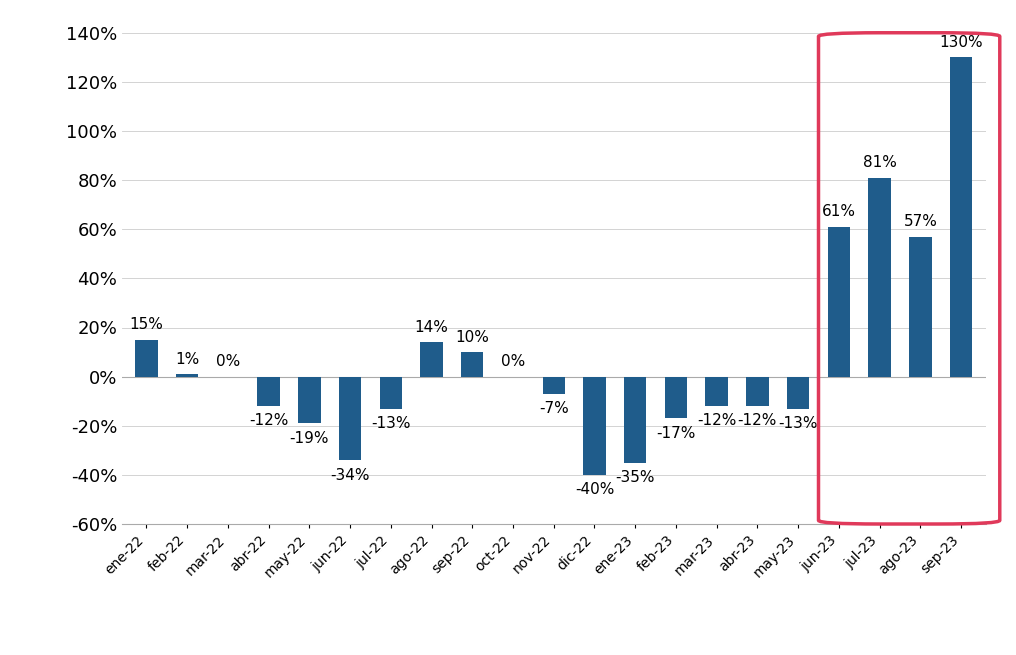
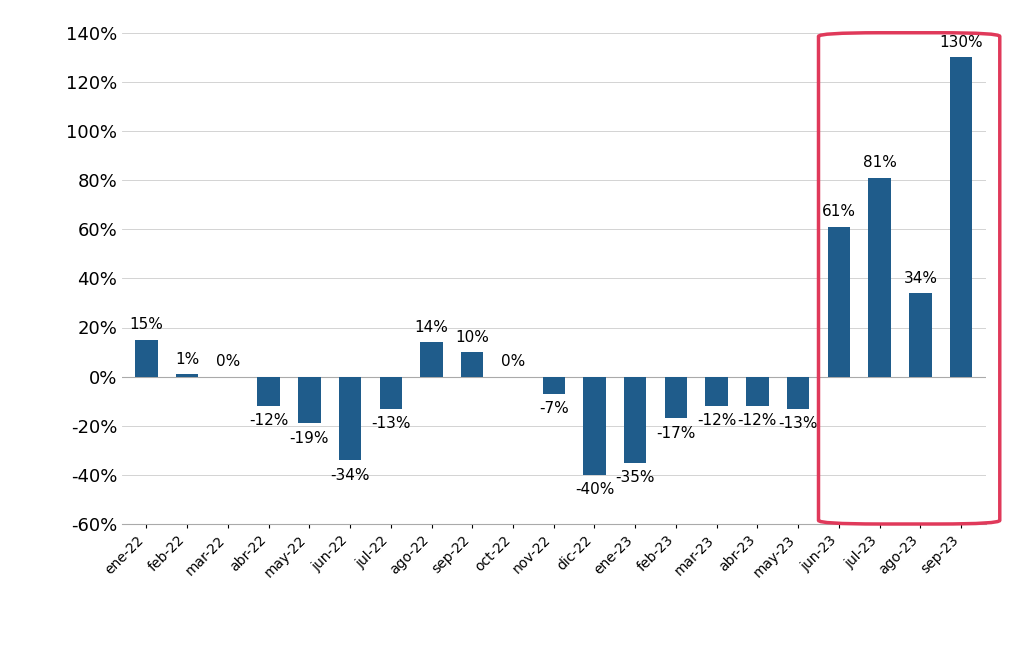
ago-23: 57% -> 34%
